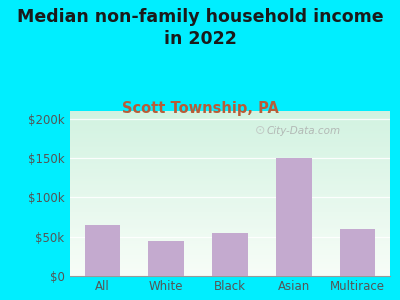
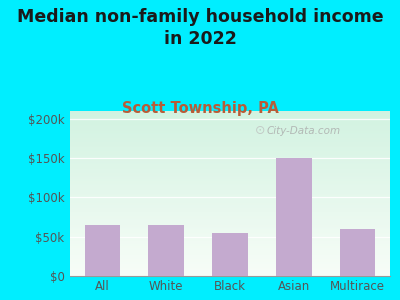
White: $44k -> $65k
